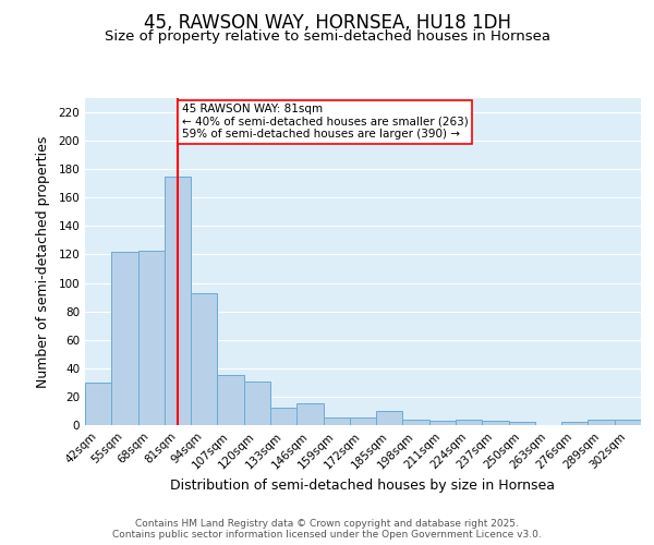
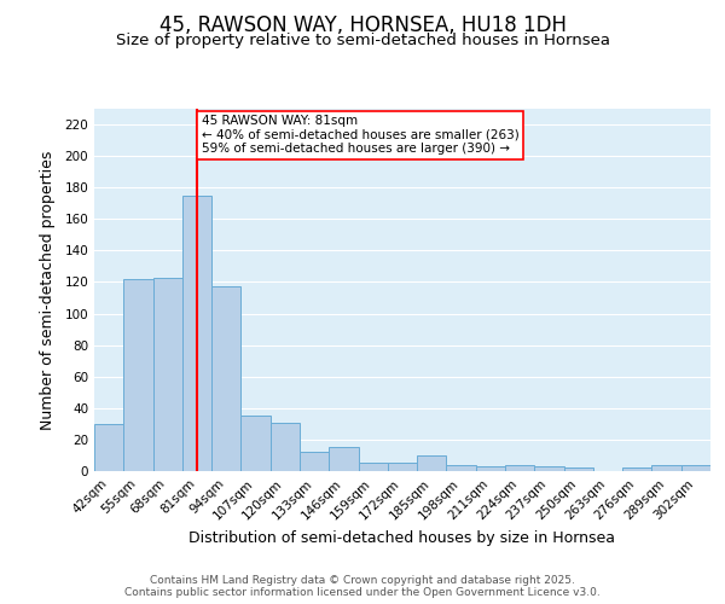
94sqm: 93 -> 117
